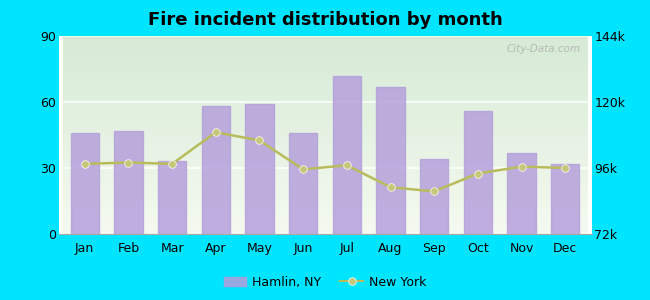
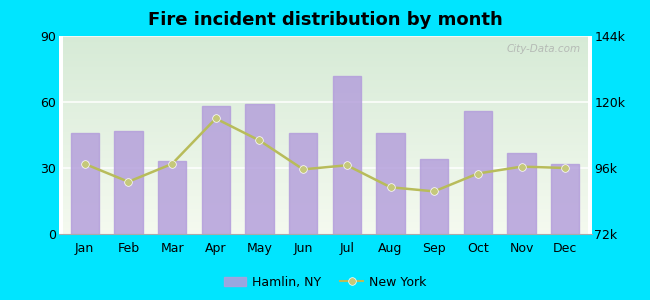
New York/Feb: 98.0k -> 91.0k
New York/Apr: 109.0k -> 114.0k
Hamlin, NY/Aug: 67 -> 46
